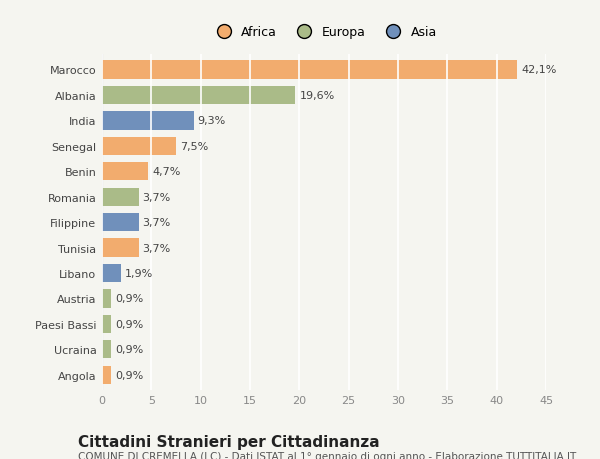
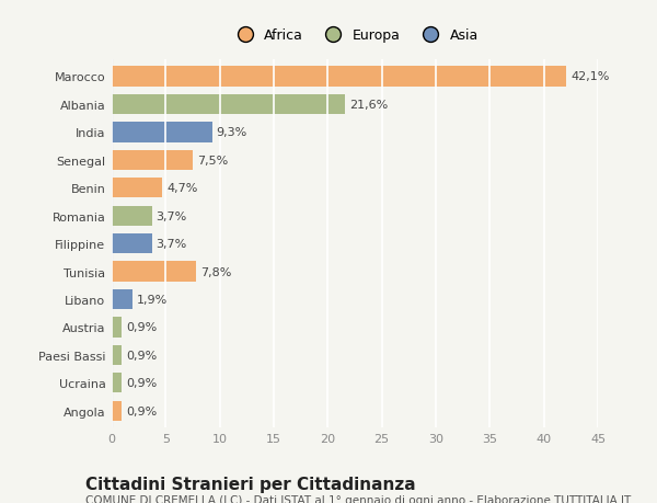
Albania: 19,6% -> 21,6%
Tunisia: 3,7% -> 7,8%
